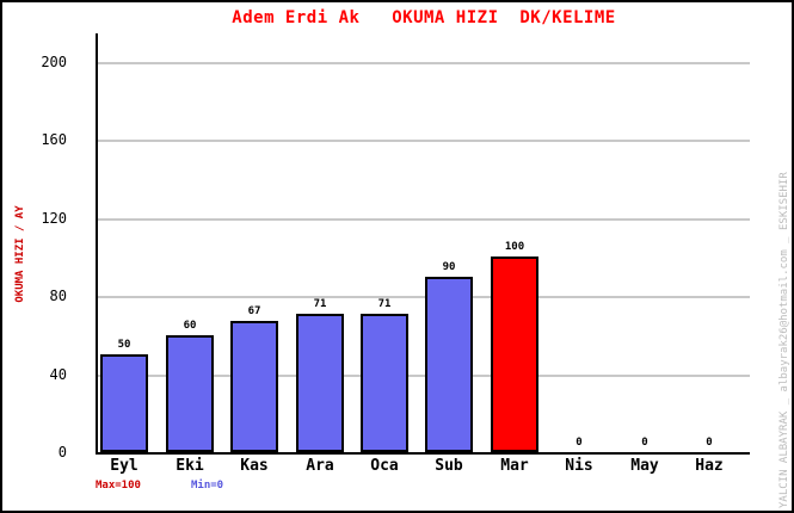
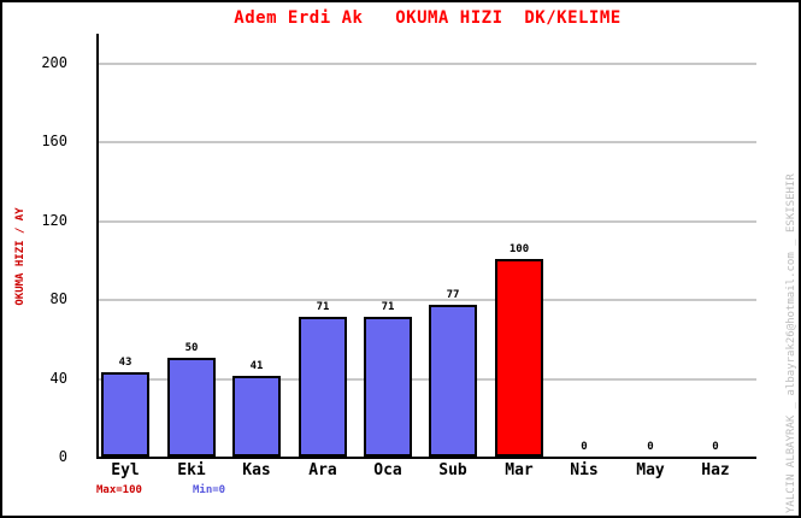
Eyl: 50 -> 43
Eki: 60 -> 50
Kas: 67 -> 41
Sub: 90 -> 77
